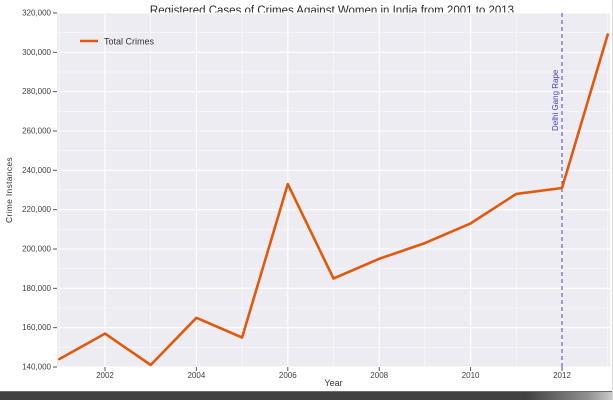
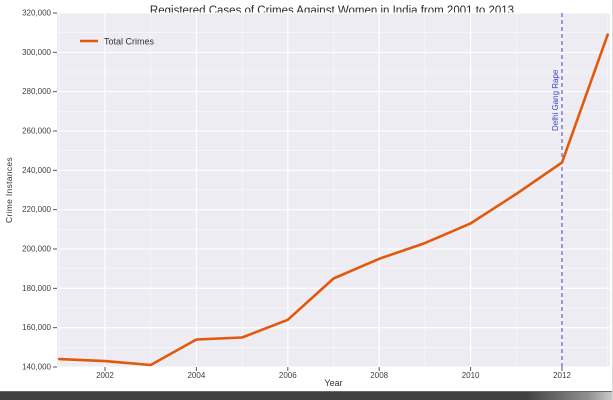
2002: 157000 -> 143000
2004: 165000 -> 154000
2006: 233000 -> 164000
2012: 231000 -> 244000
